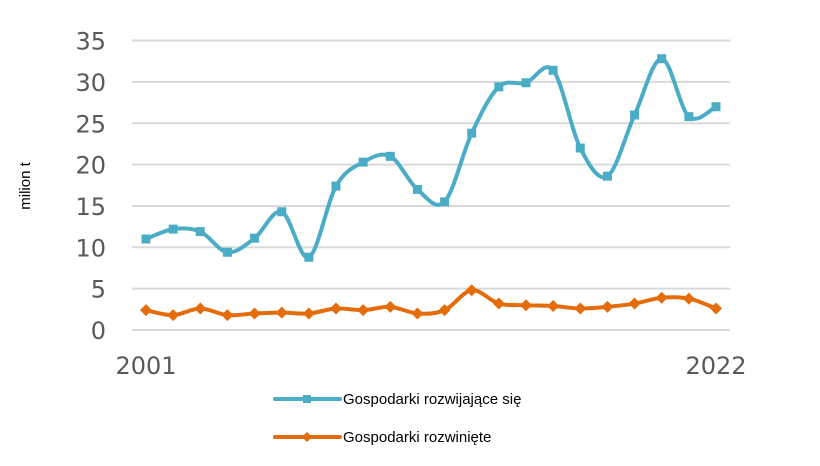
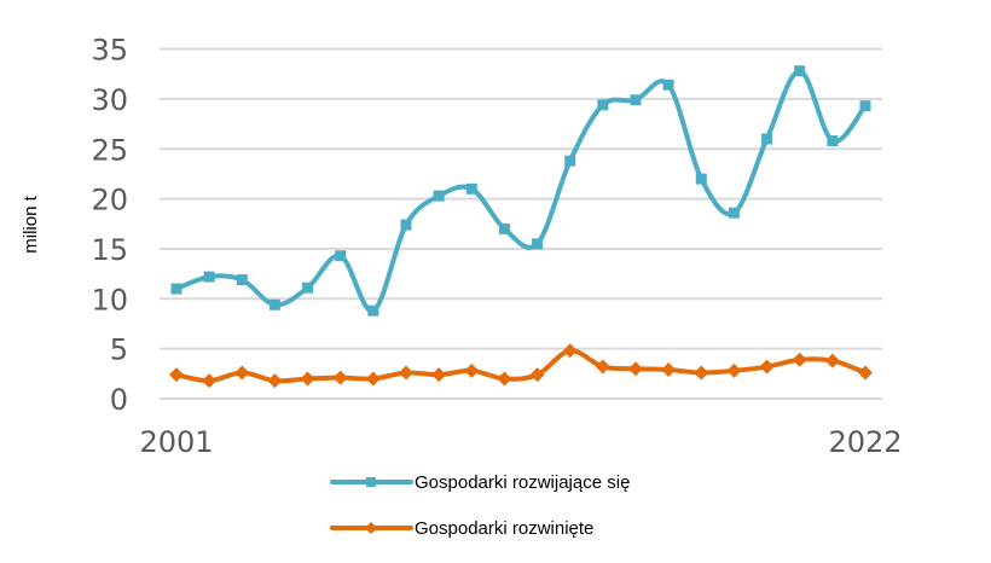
Gospodarki rozwijające się/2022: 27 -> 29
